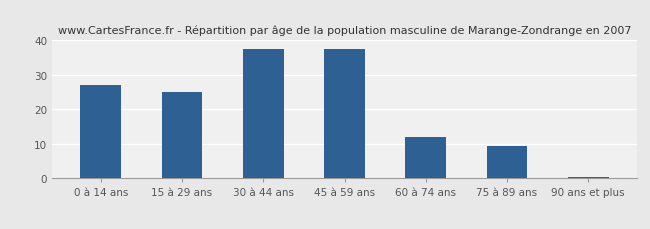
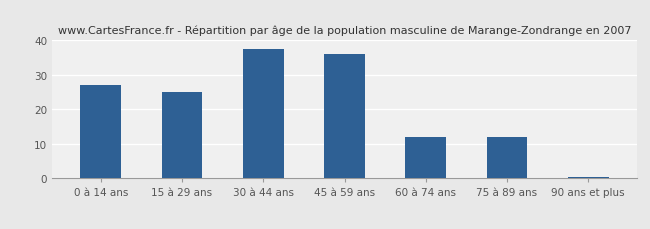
45 à 59 ans: 37.5 -> 36.0
75 à 89 ans: 9.5 -> 12.0
